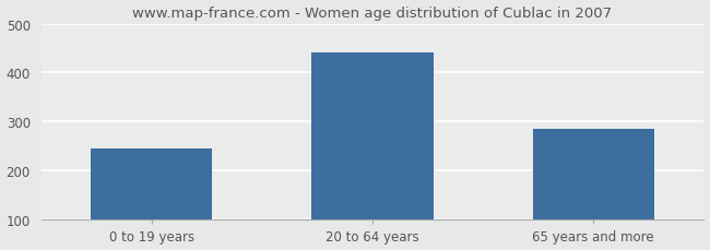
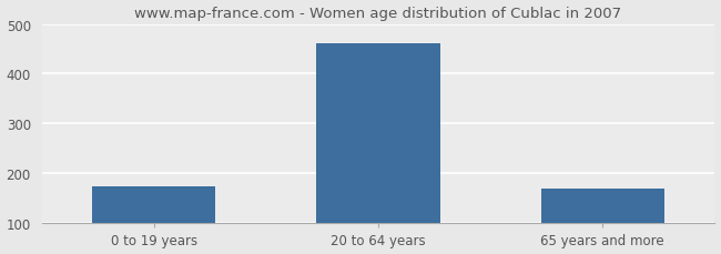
0 to 19 years: 245 -> 175
20 to 64 years: 440 -> 460
65 years and more: 285 -> 170
